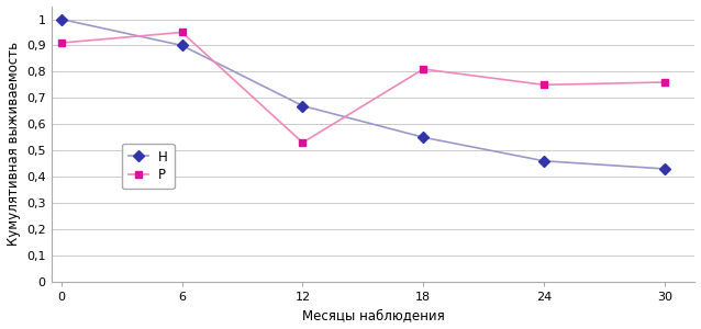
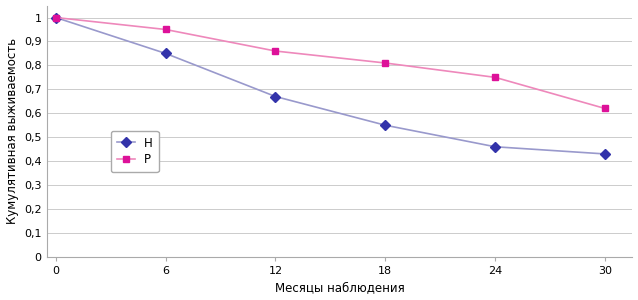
Р/0: 0,91 -> 1,00
Н/6: 0,90 -> 0,85
Р/12: 0,53 -> 0,86
Р/30: 0,76 -> 0,62
